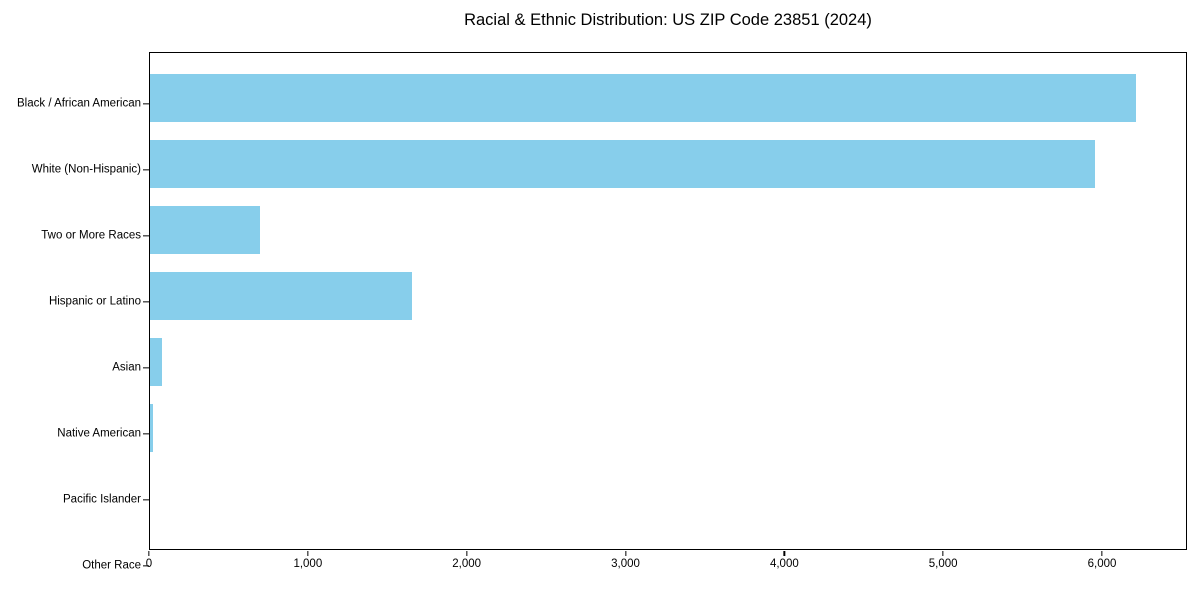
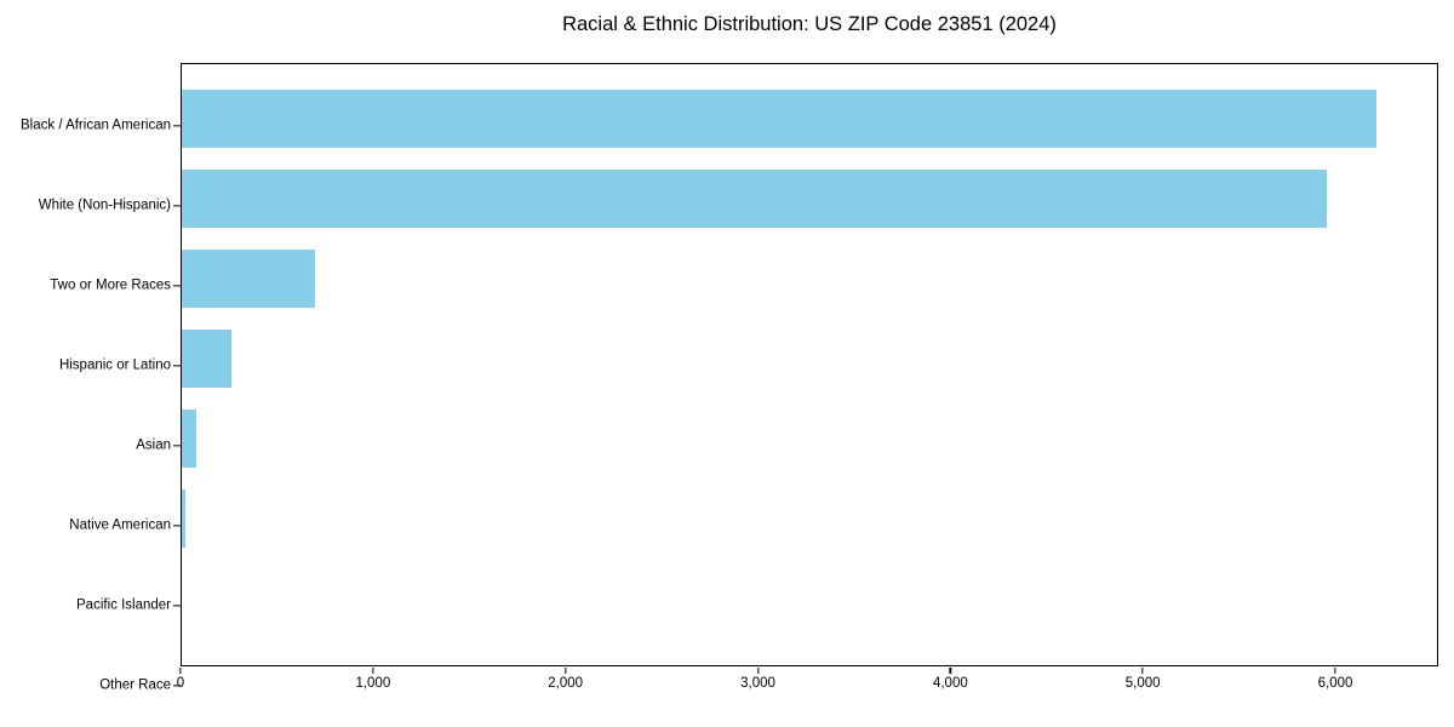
Hispanic or Latino: 1650 -> 260
